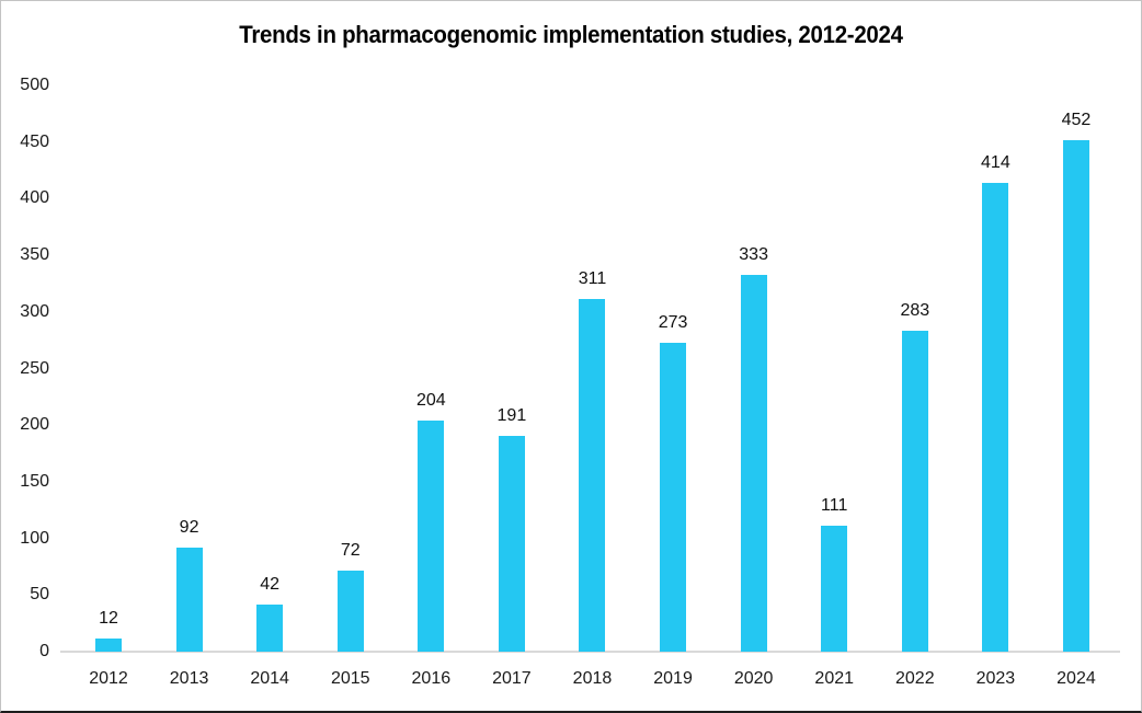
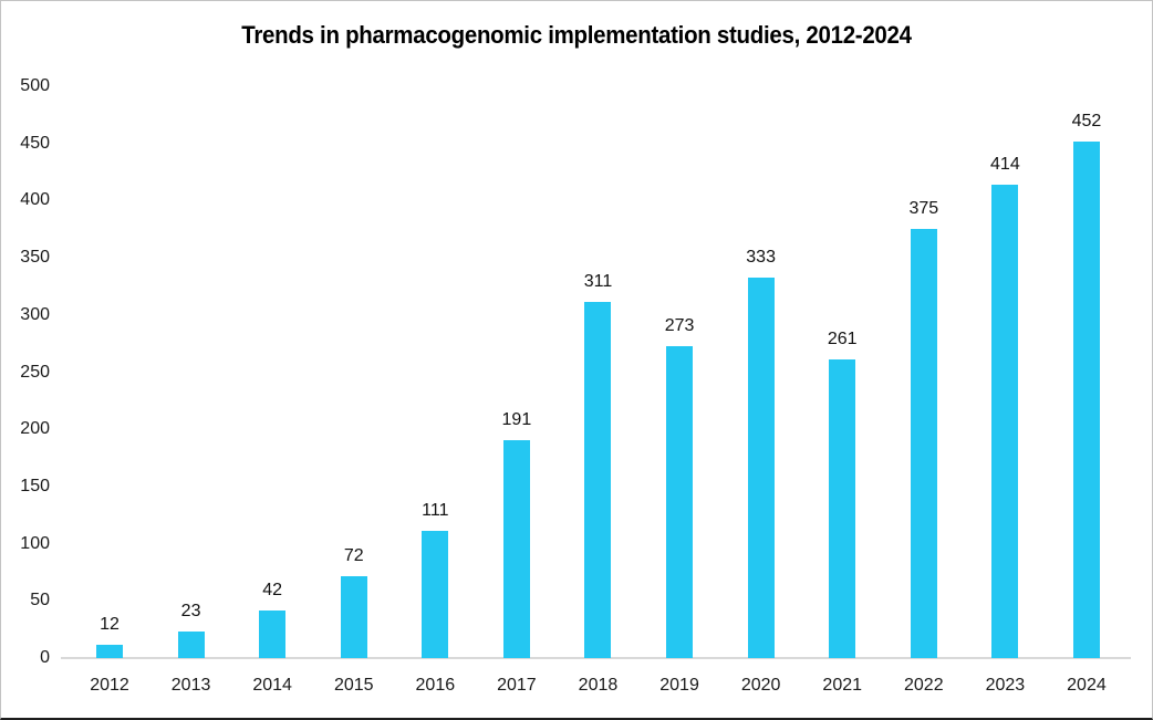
2013: 92 -> 23
2016: 204 -> 111
2021: 111 -> 261
2022: 283 -> 375
